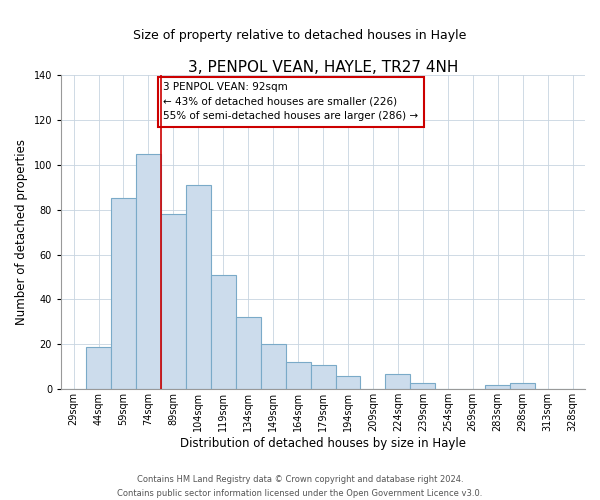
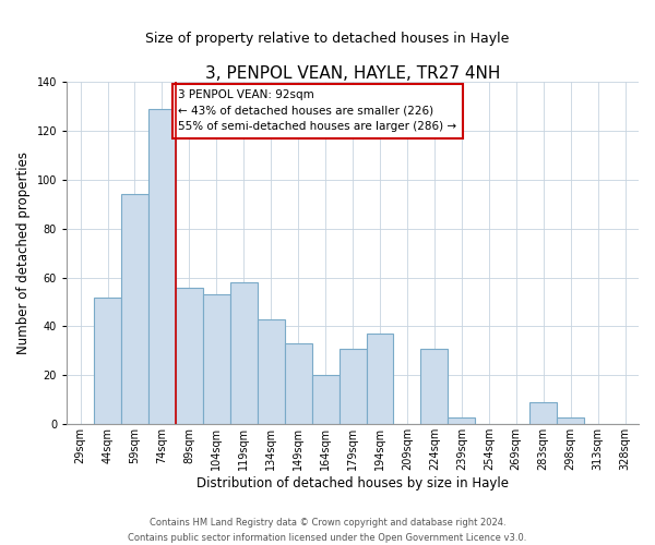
44sqm: 19 -> 52
59sqm: 85 -> 94
74sqm: 105 -> 129
89sqm: 78 -> 56
104sqm: 91 -> 53
119sqm: 51 -> 58
134sqm: 32 -> 43
149sqm: 20 -> 33
164sqm: 12 -> 20
179sqm: 11 -> 31
194sqm: 6 -> 37
224sqm: 7 -> 31
283sqm: 2 -> 9
